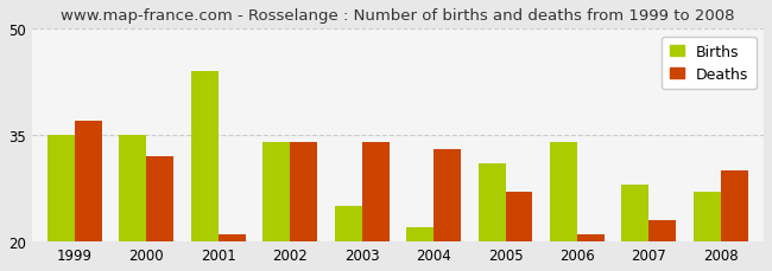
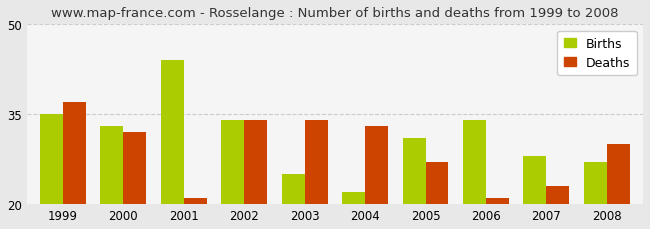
Births/2000: 35 -> 33
